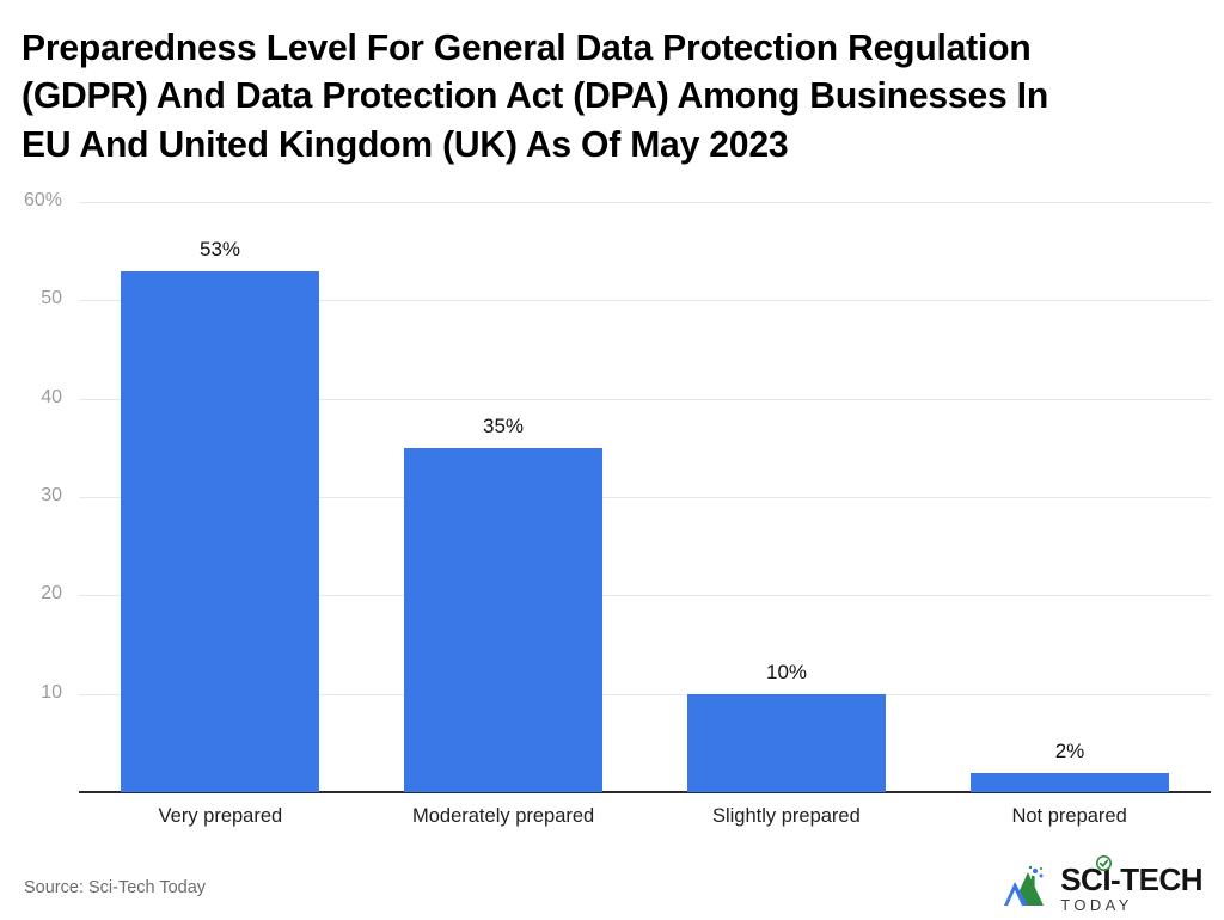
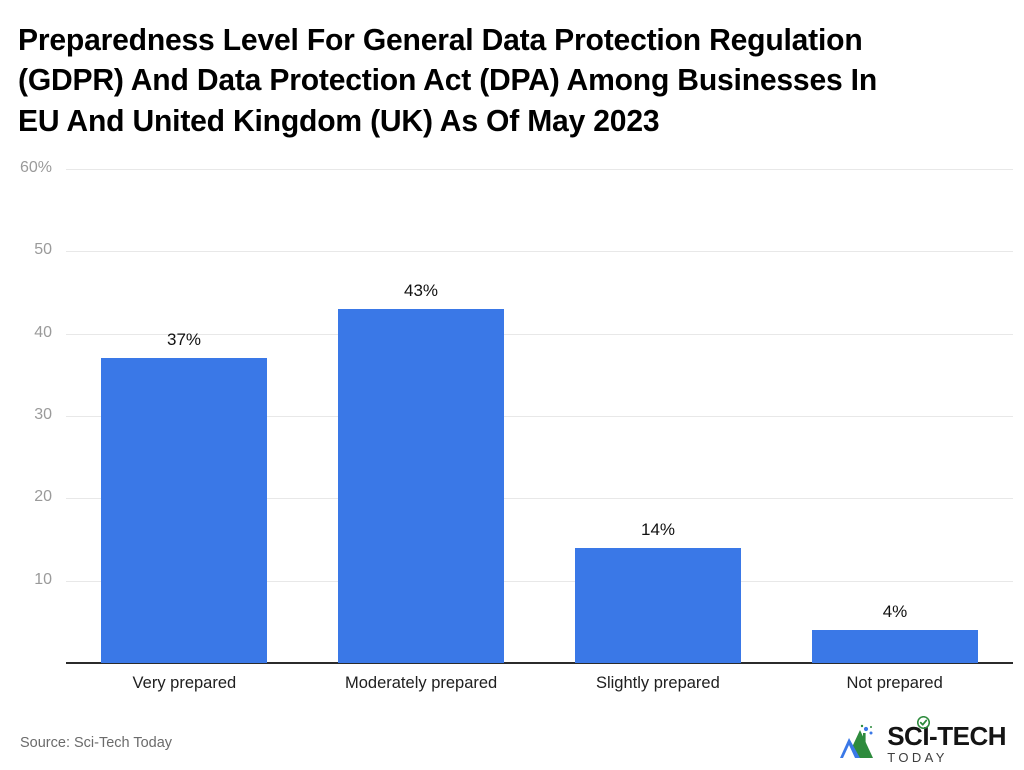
Very prepared: 53% -> 37%
Moderately prepared: 35% -> 43%
Slightly prepared: 10% -> 14%
Not prepared: 2% -> 4%
